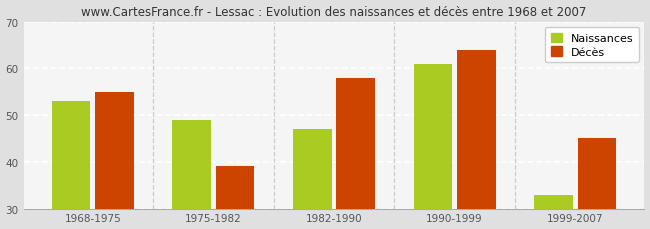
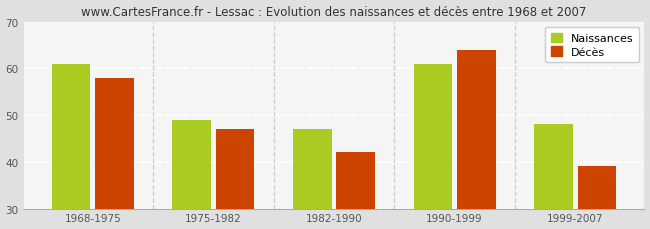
Naissances/1968-1975: 53 -> 61
Décès/1968-1975: 55 -> 58
Décès/1975-1982: 39 -> 47
Décès/1982-1990: 58 -> 42
Naissances/1999-2007: 33 -> 48
Décès/1999-2007: 45 -> 39
